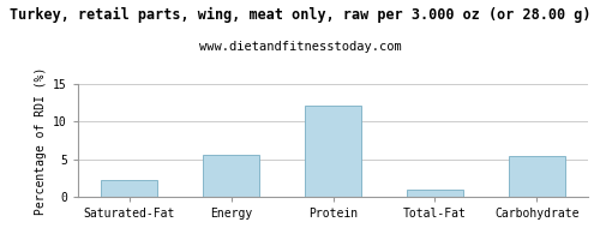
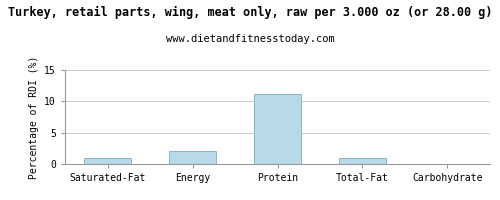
Saturated-Fat: 2.2 -> 1.0
Energy: 5.6 -> 2.1
Protein: 12.2 -> 11.1
Carbohydrate: 5.4 -> 0.1
